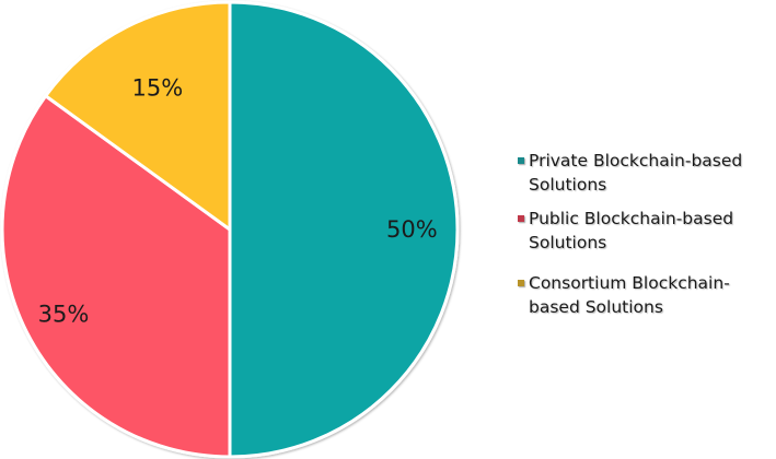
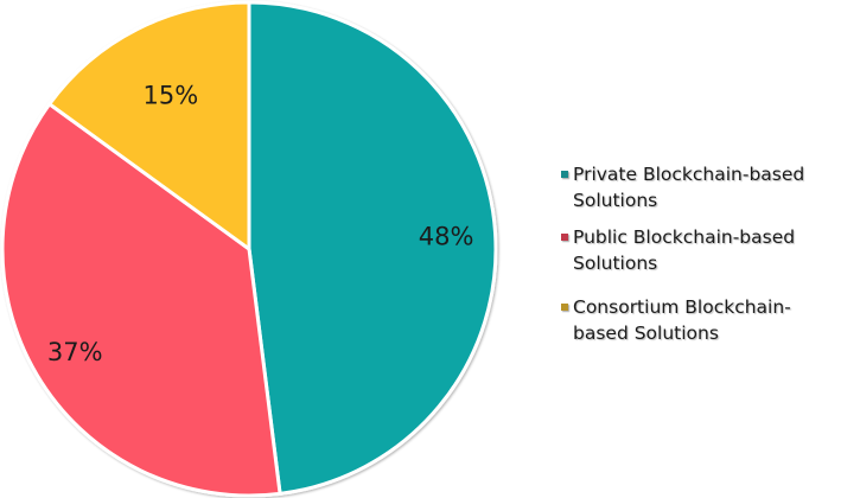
Private Blockchain-based Solutions: 50% -> 48%
Public Blockchain-based Solutions: 35% -> 37%
